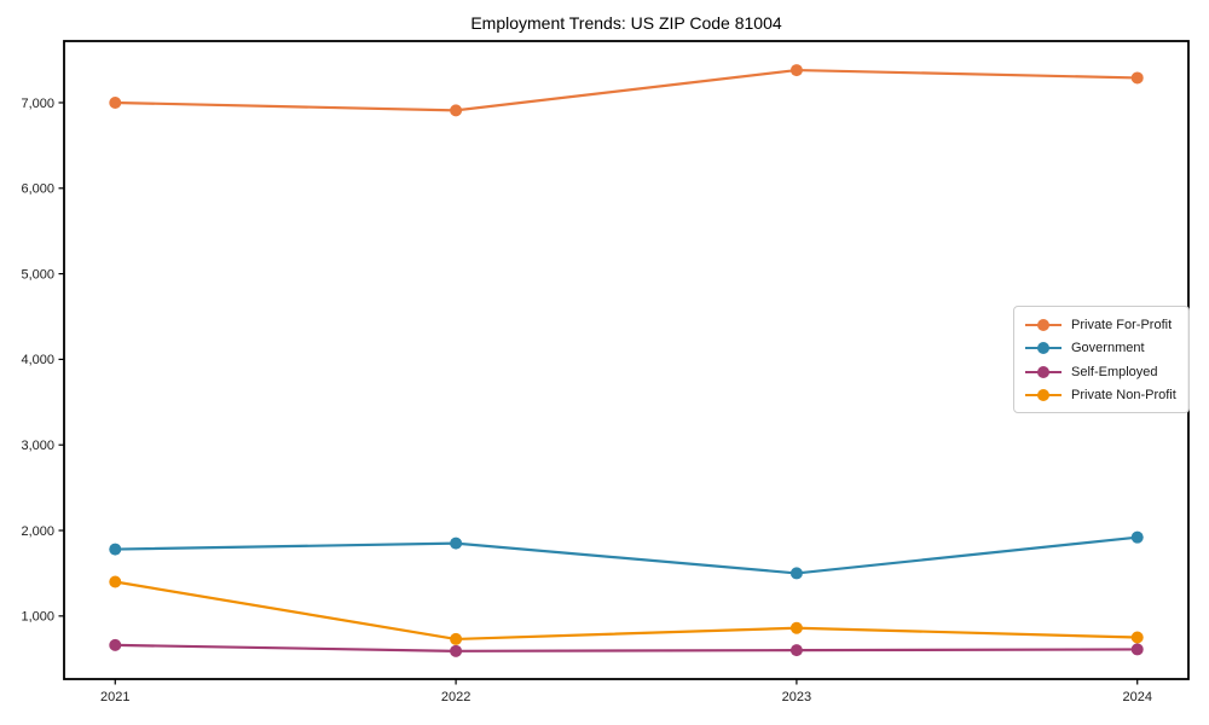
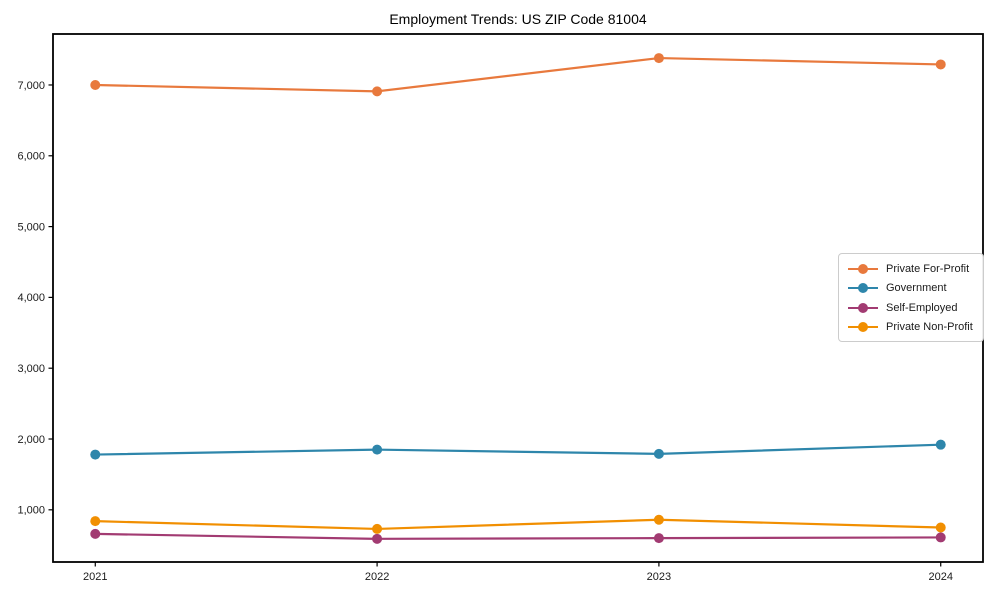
Private Non-Profit/2021: 1400 -> 800
Government/2023: 1500 -> 1800
